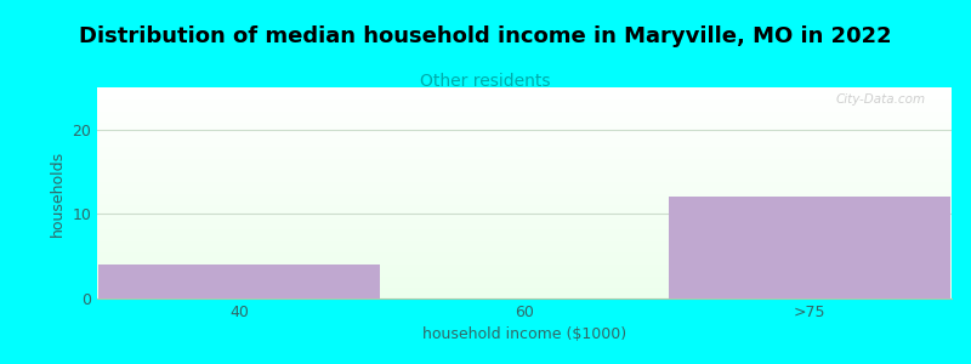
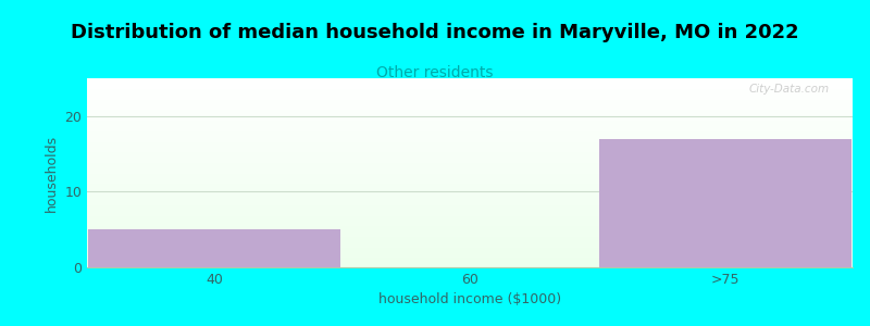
40: 4 -> 5
>75: 12 -> 17
